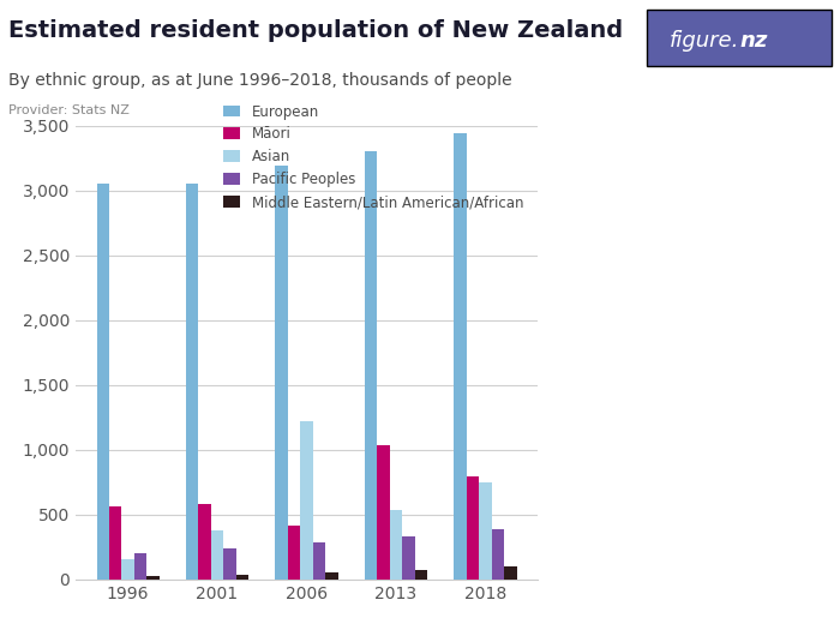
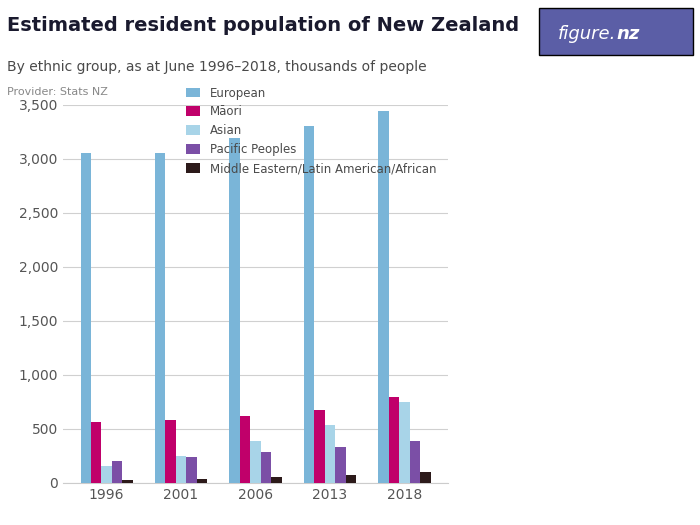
Asian/2001: 380 -> 250
Māori/2006: 420 -> 620
Asian/2006: 1,220 -> 390
Māori/2013: 1,040 -> 680
